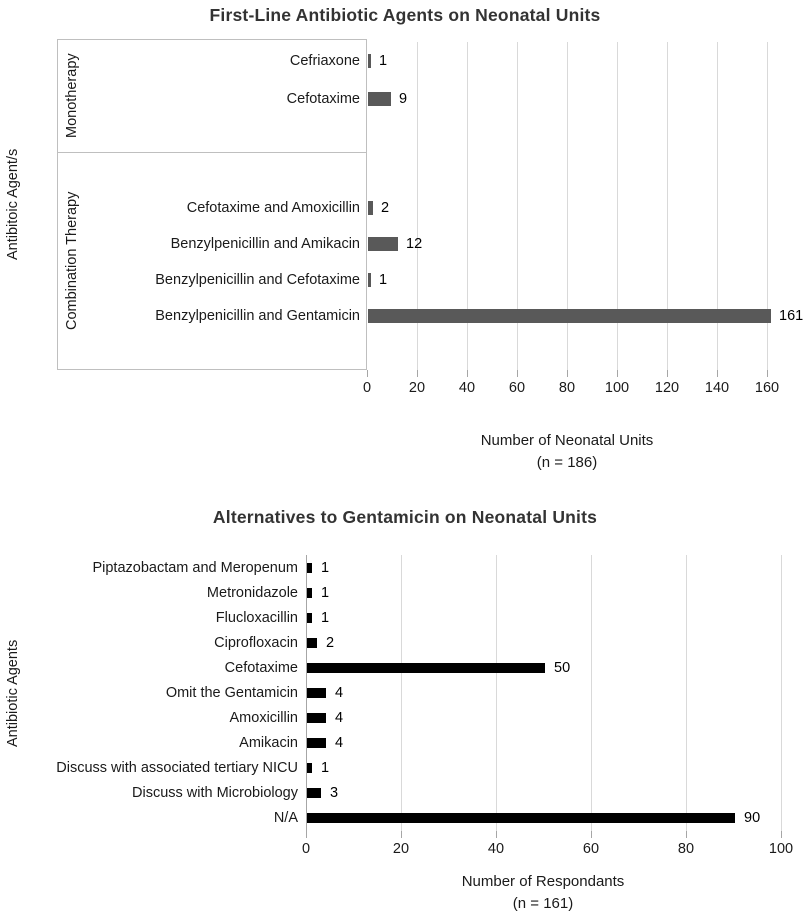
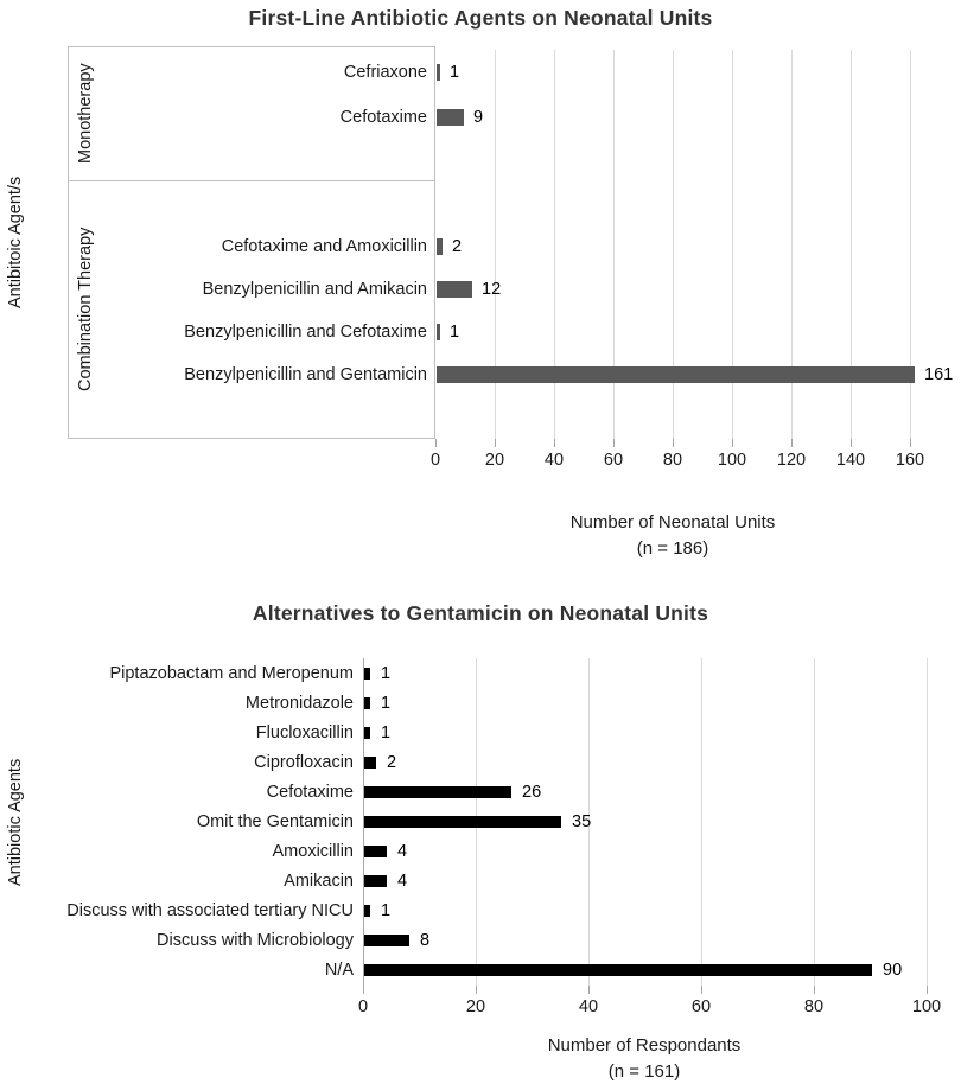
Alternatives to Gentamicin on Neonatal Units/Cefotaxime: 50 -> 26
Alternatives to Gentamicin on Neonatal Units/Omit the Gentamicin: 4 -> 35
Alternatives to Gentamicin on Neonatal Units/Discuss with Microbiology: 3 -> 8
